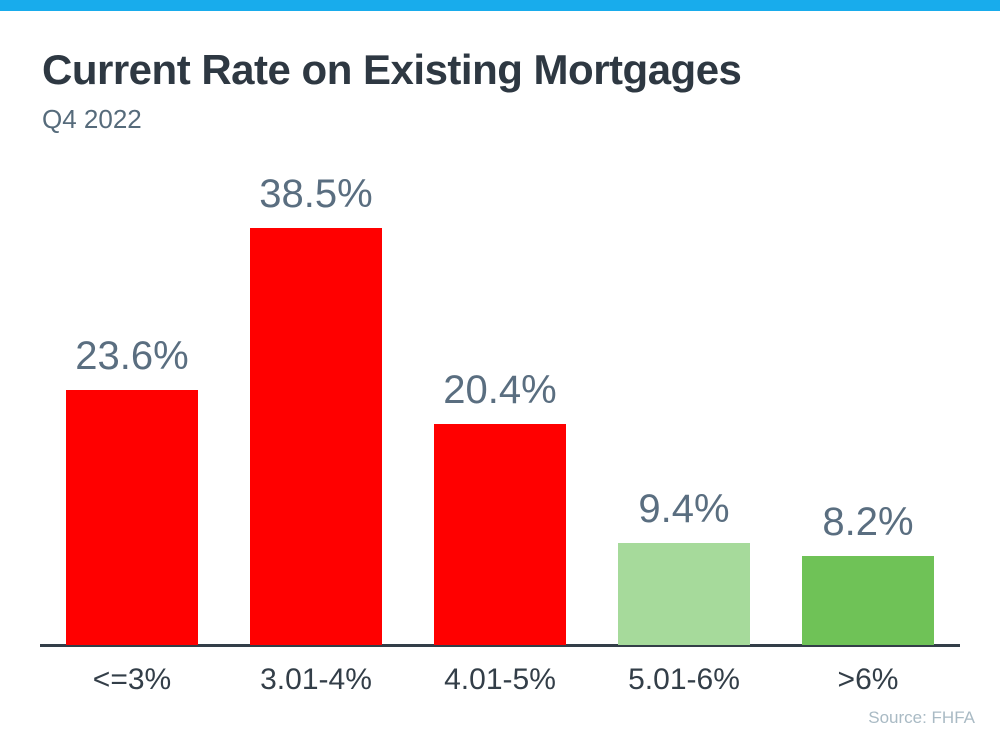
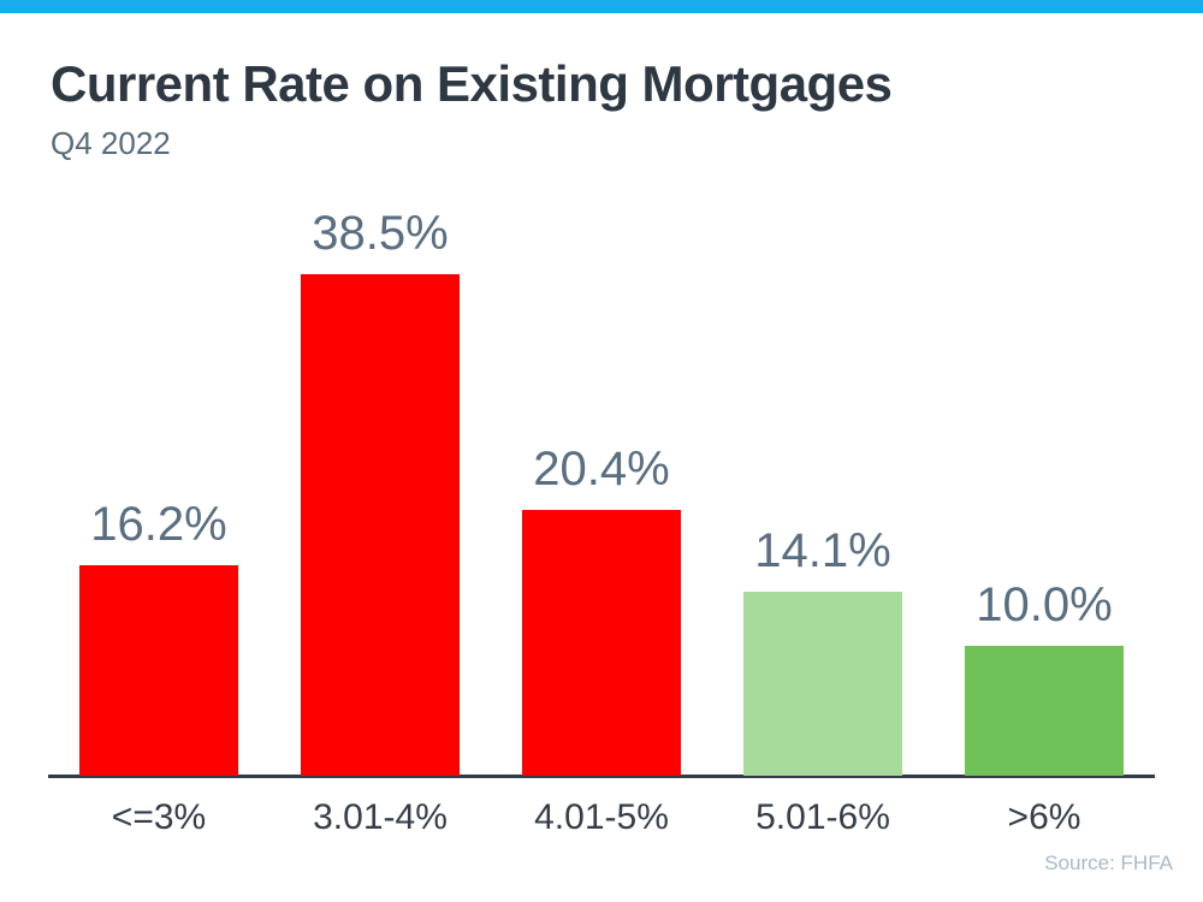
<=3%: 23.6% -> 16.2%
5.01-6%: 9.4% -> 14.1%
>6%: 8.2% -> 10.0%
